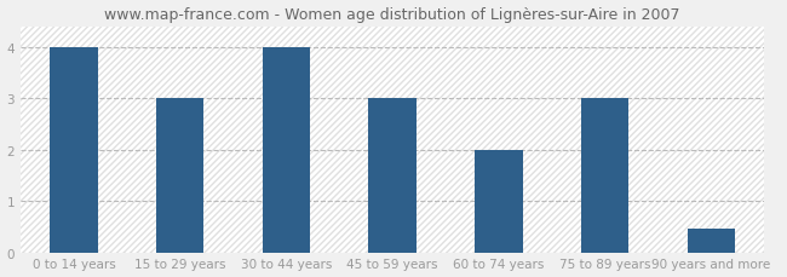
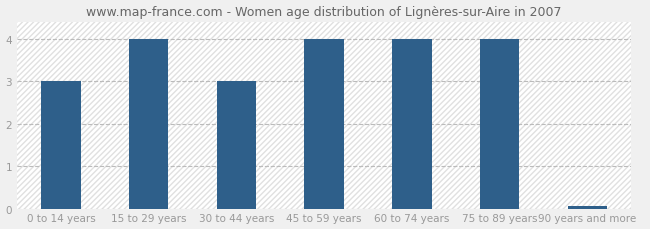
0 to 14 years: 4.00 -> 3.00
15 to 29 years: 3.00 -> 4.00
30 to 44 years: 4.00 -> 3.00
45 to 59 years: 3.00 -> 4.00
60 to 74 years: 2.00 -> 4.00
75 to 89 years: 3.00 -> 4.00
90 years and more: 0.45 -> 0.05
